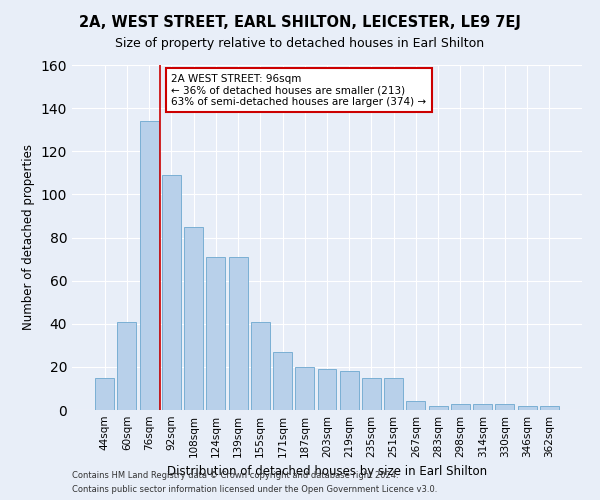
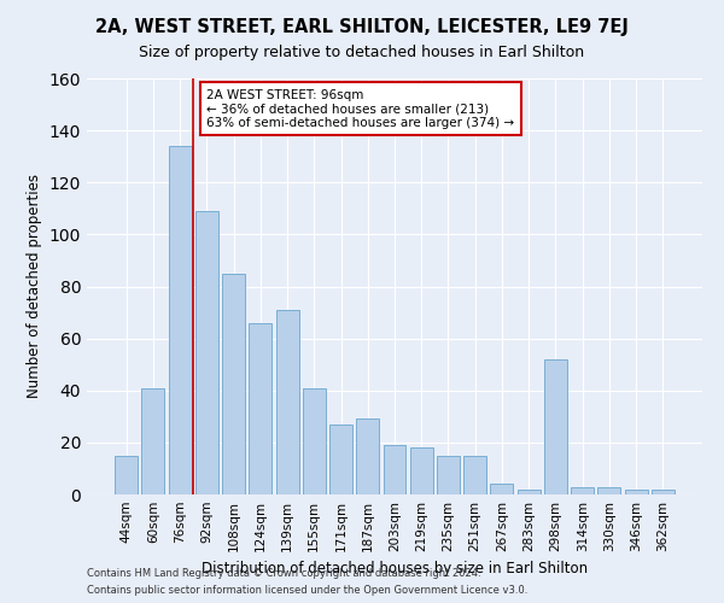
124sqm: 71 -> 66
187sqm: 20 -> 29
298sqm: 3 -> 52
